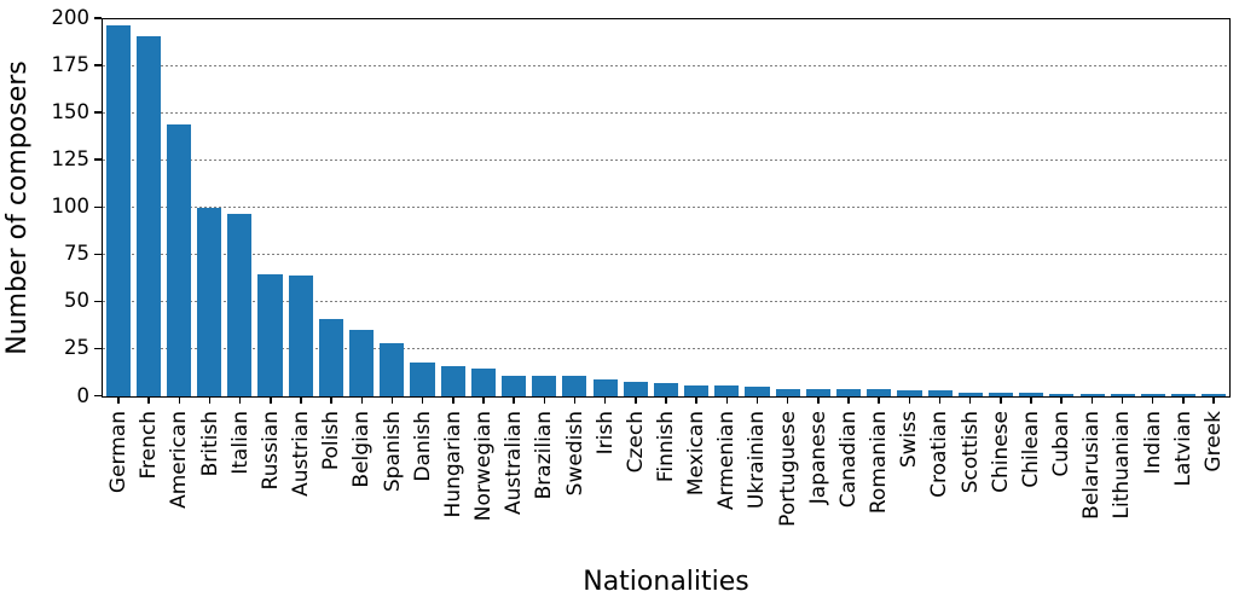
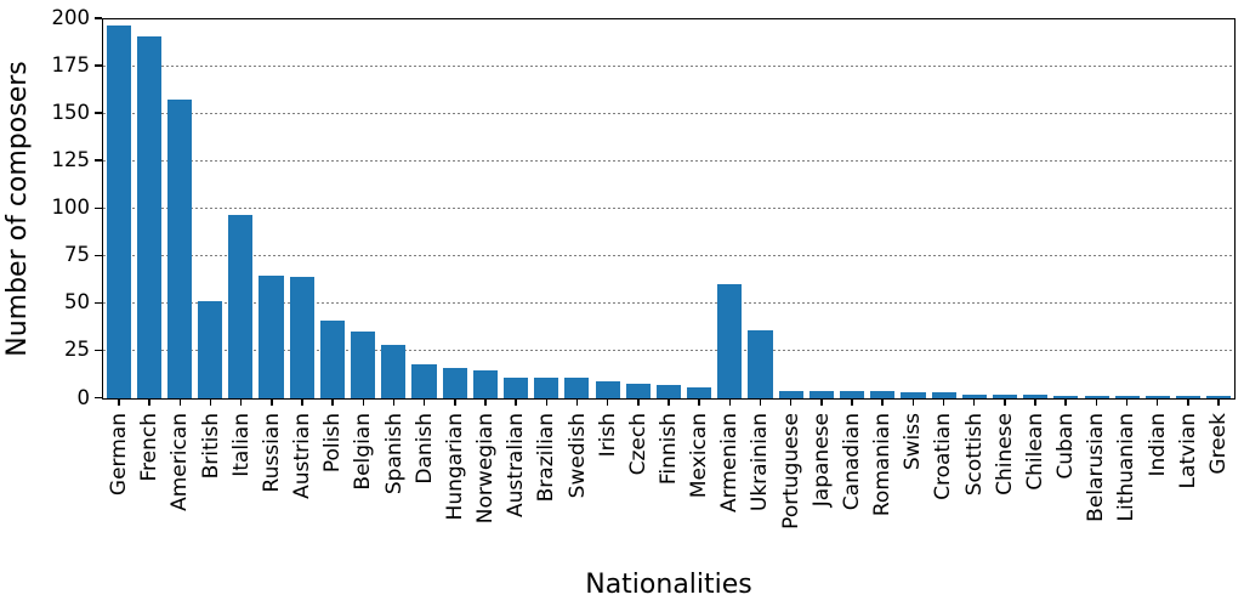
American: 144 -> 158
British: 100 -> 51
Armenian: 6 -> 60
Ukrainian: 5 -> 36
